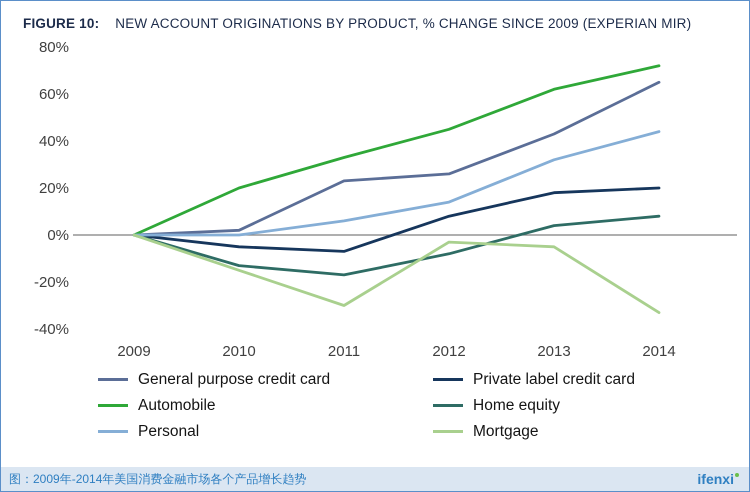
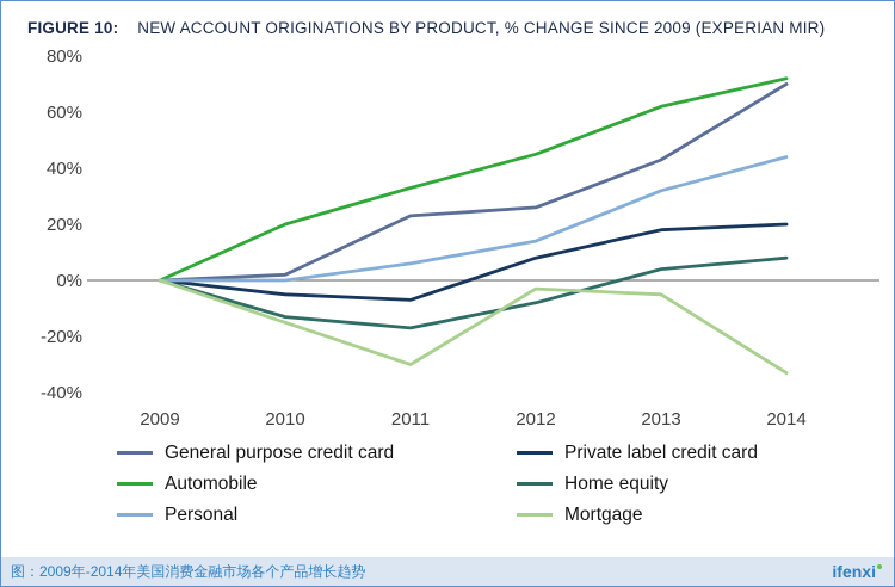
General purpose credit card/2014: 65% -> 70%
